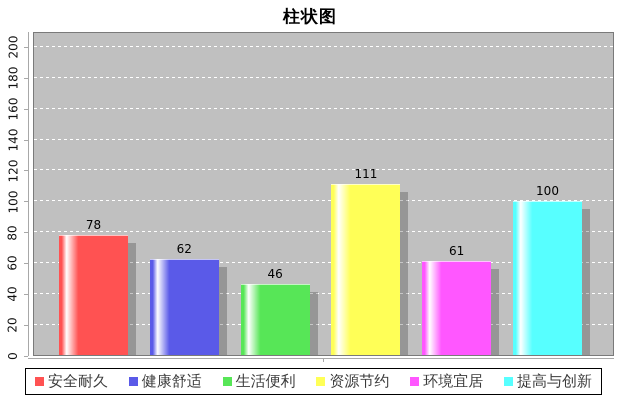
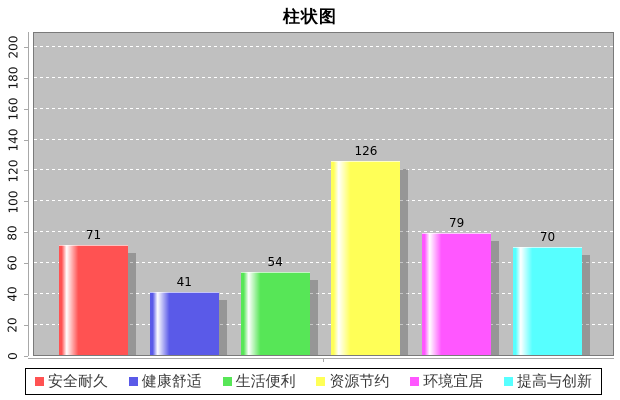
安全耐久: 78 -> 71
健康舒适: 62 -> 41
生活便利: 46 -> 54
资源节约: 111 -> 126
环境宜居: 61 -> 79
提高与创新: 100 -> 70
